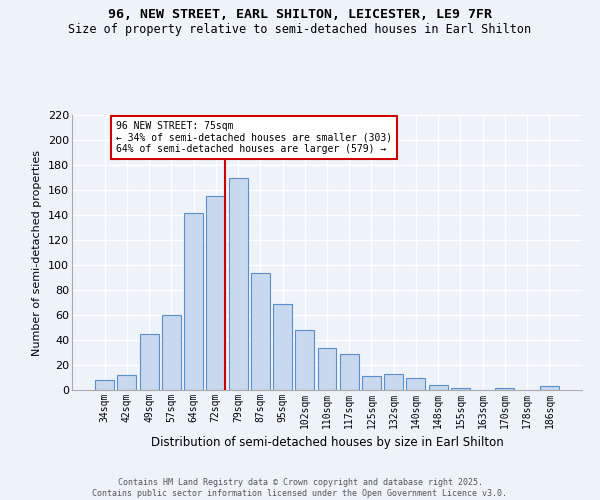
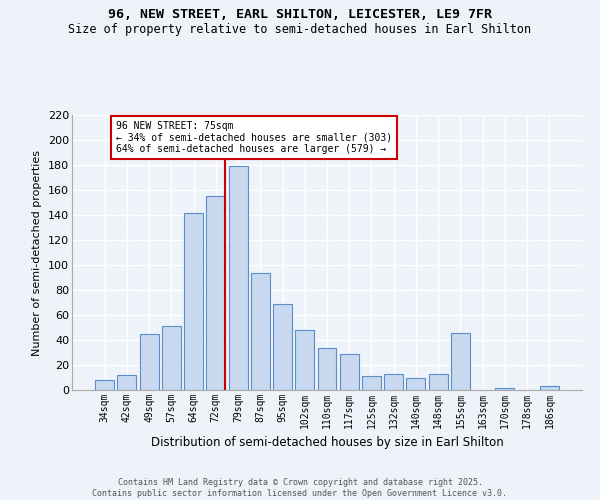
57sqm: 60 -> 51
79sqm: 170 -> 179
148sqm: 4 -> 13
155sqm: 2 -> 46
